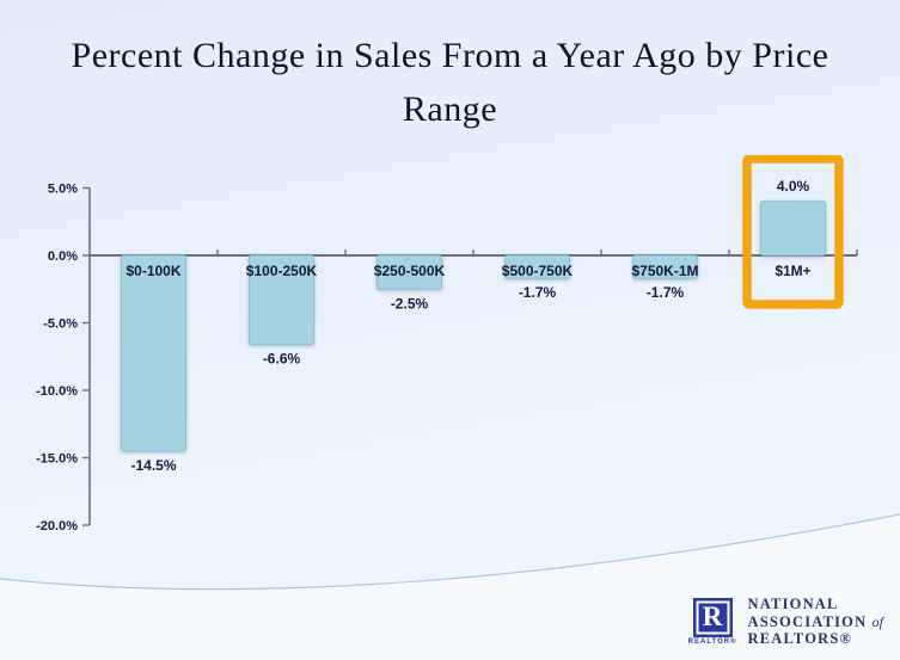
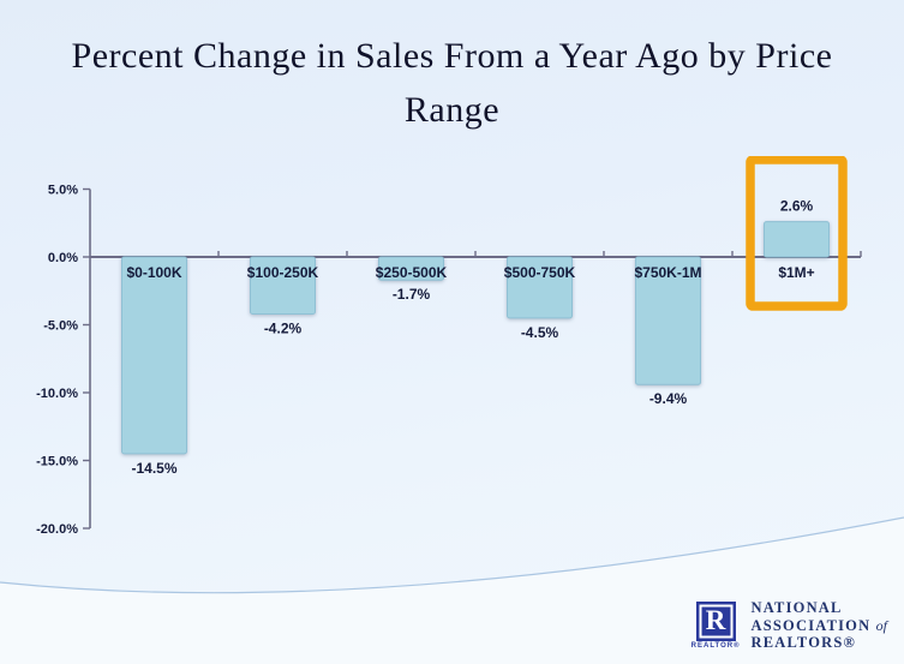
$100-250K: -6.6% -> -4.2%
$250-500K: -2.5% -> -1.7%
$500-750K: -1.7% -> -4.5%
$750K-1M: -1.7% -> -9.4%
$1M+: 4.0% -> 2.6%
